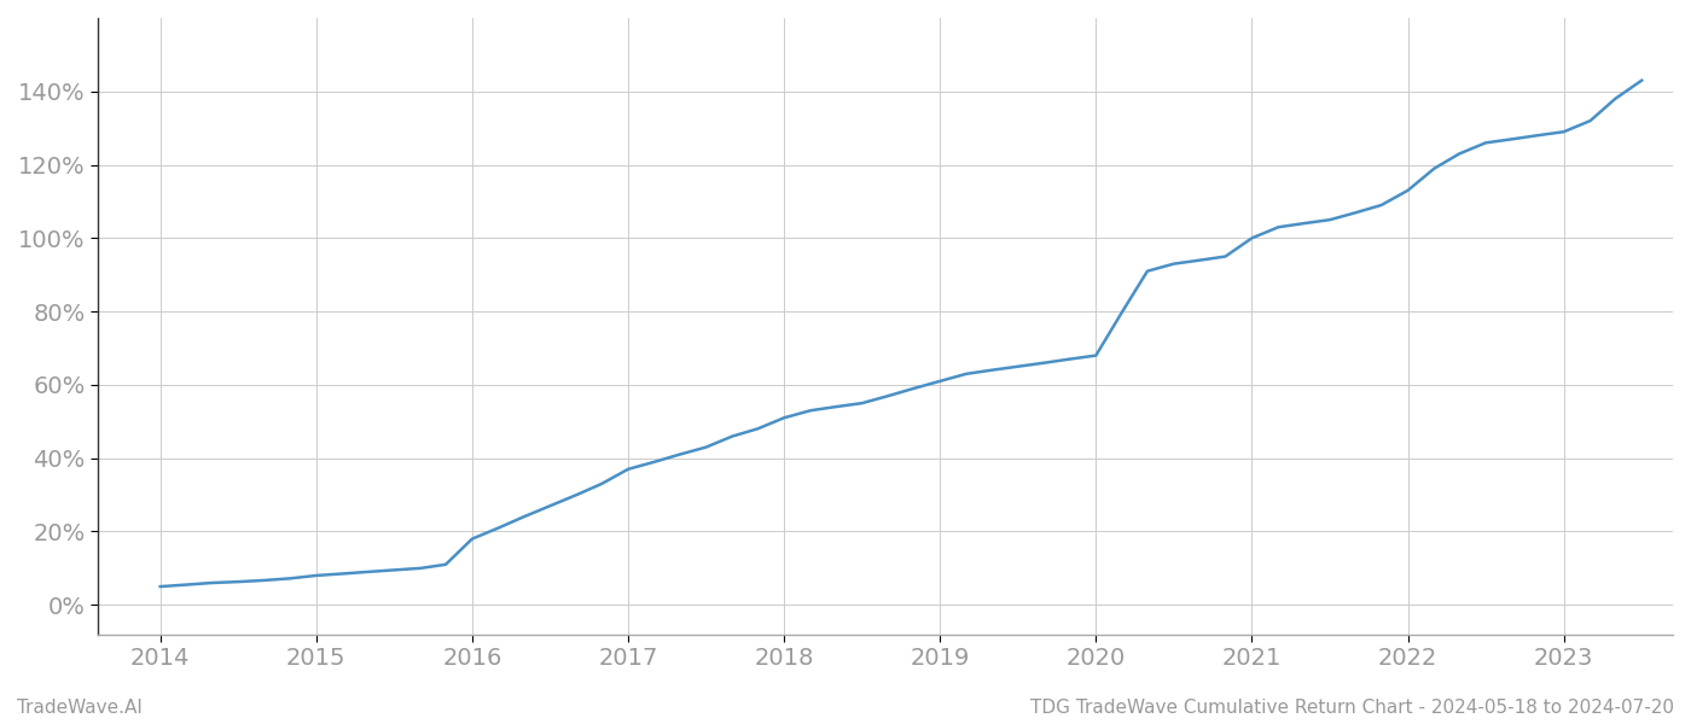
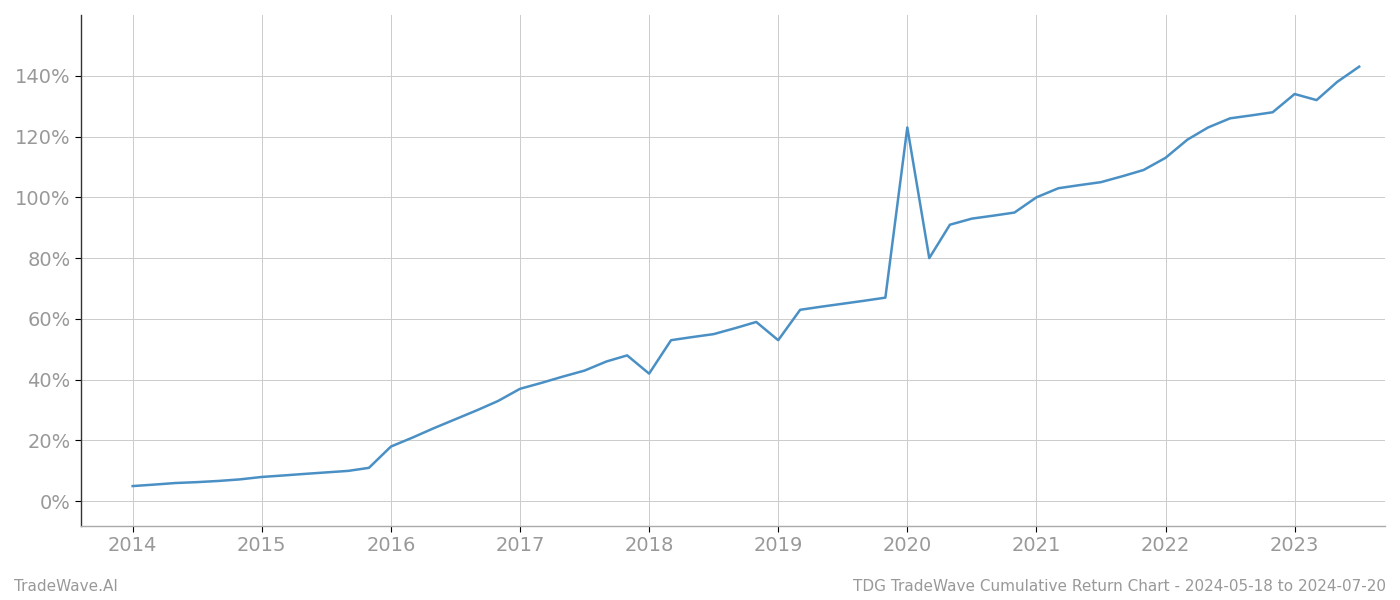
2018: 51.0% -> 42.0%
2019: 61.0% -> 53.0%
2020: 68.0% -> 123.0%
2023: 129.0% -> 134.0%
